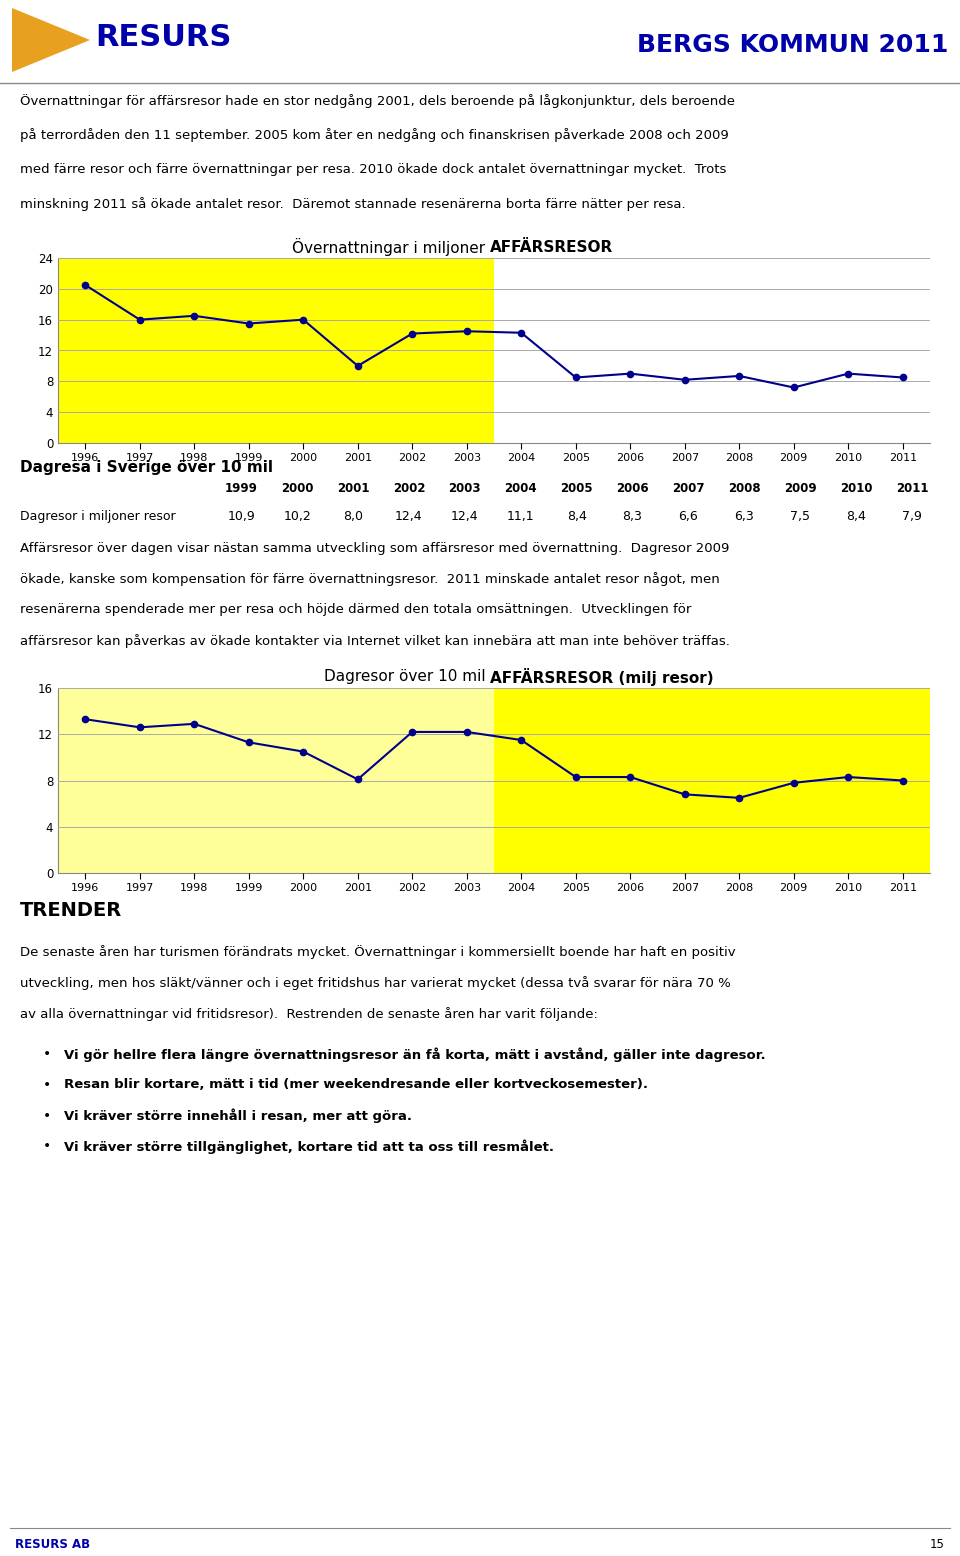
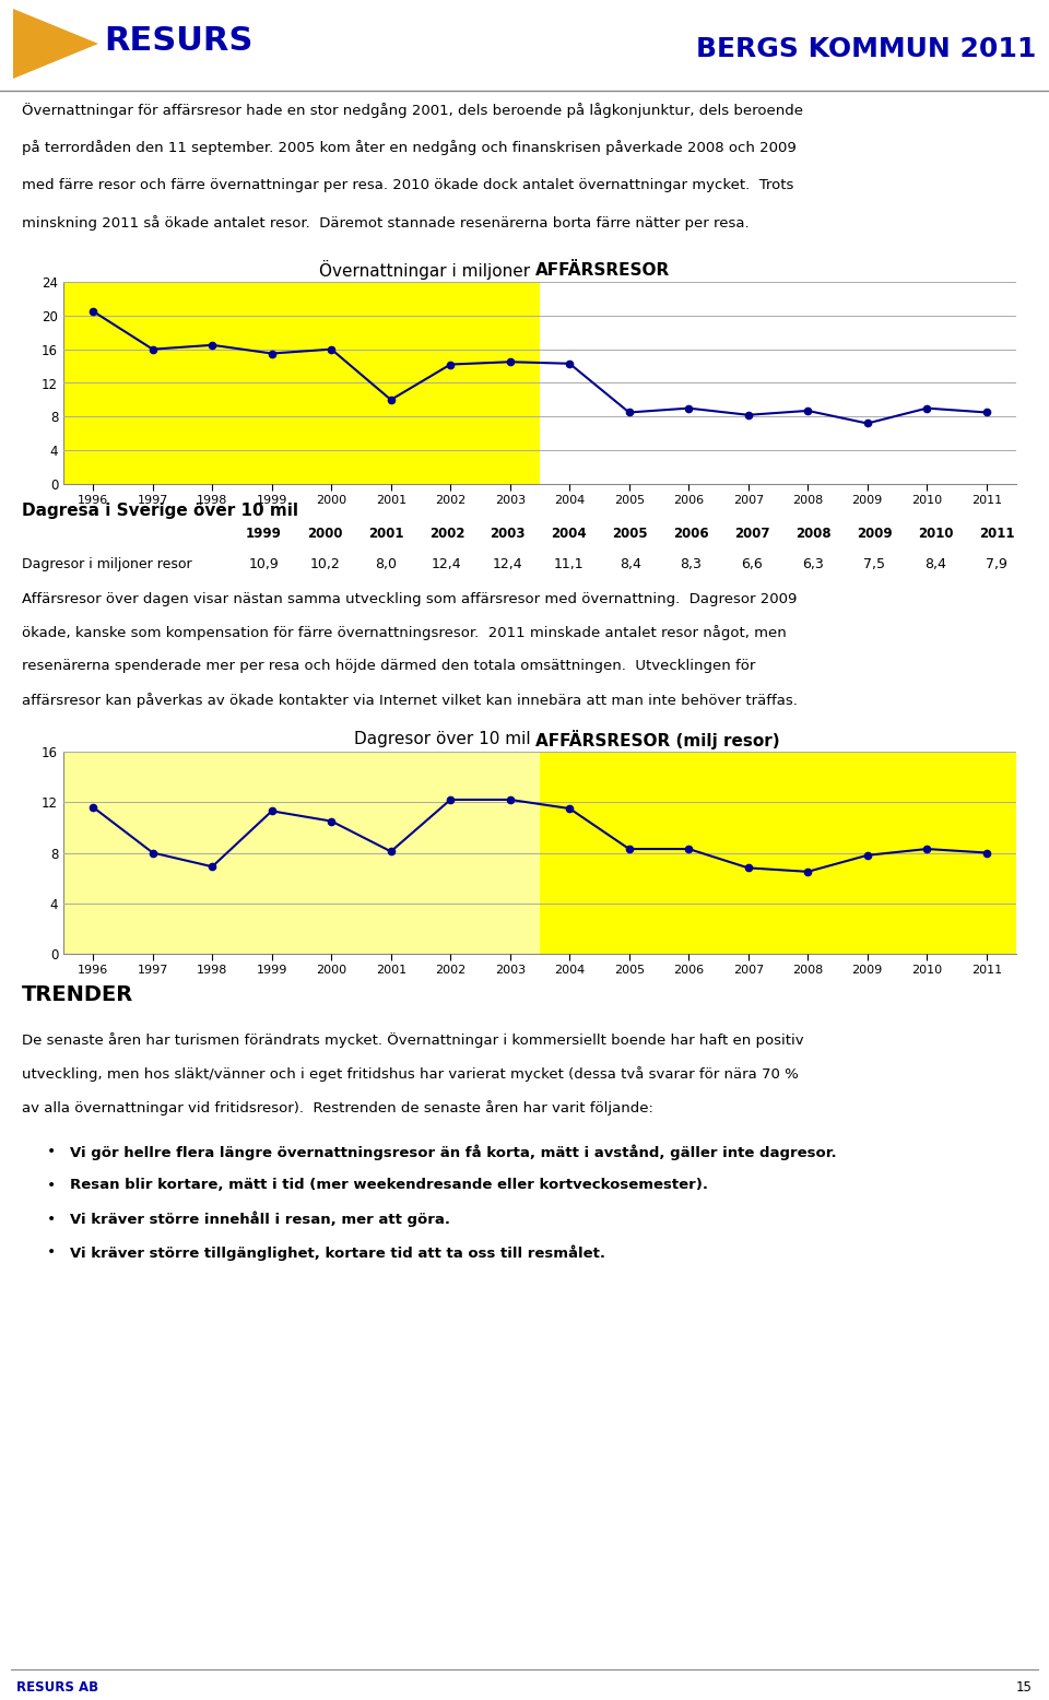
1996: 13.3 -> 11.6
1997: 12.6 -> 8.0
1998: 12.9 -> 6.9
